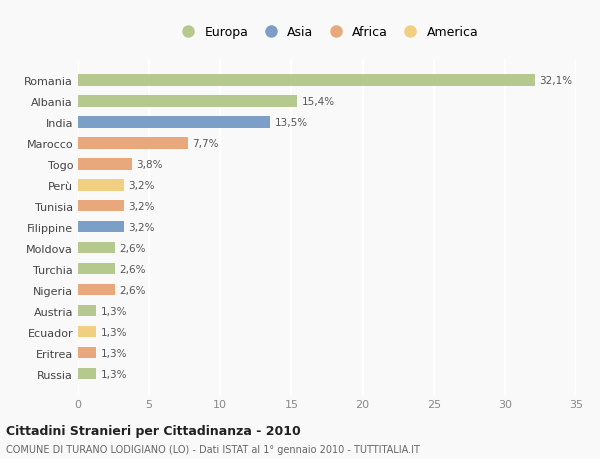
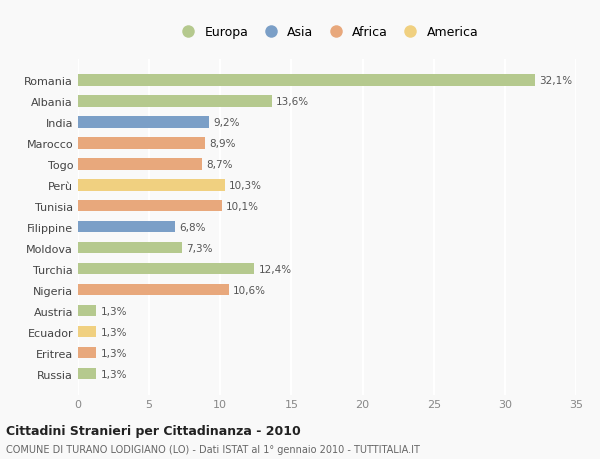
Albania: 15,4% -> 13,6%
India: 13,5% -> 9,2%
Marocco: 7,7% -> 8,9%
Togo: 3,8% -> 8,7%
Perù: 3,2% -> 10,3%
Tunisia: 3,2% -> 10,1%
Filippine: 3,2% -> 6,8%
Moldova: 2,6% -> 7,3%
Turchia: 2,6% -> 12,4%
Nigeria: 2,6% -> 10,6%
